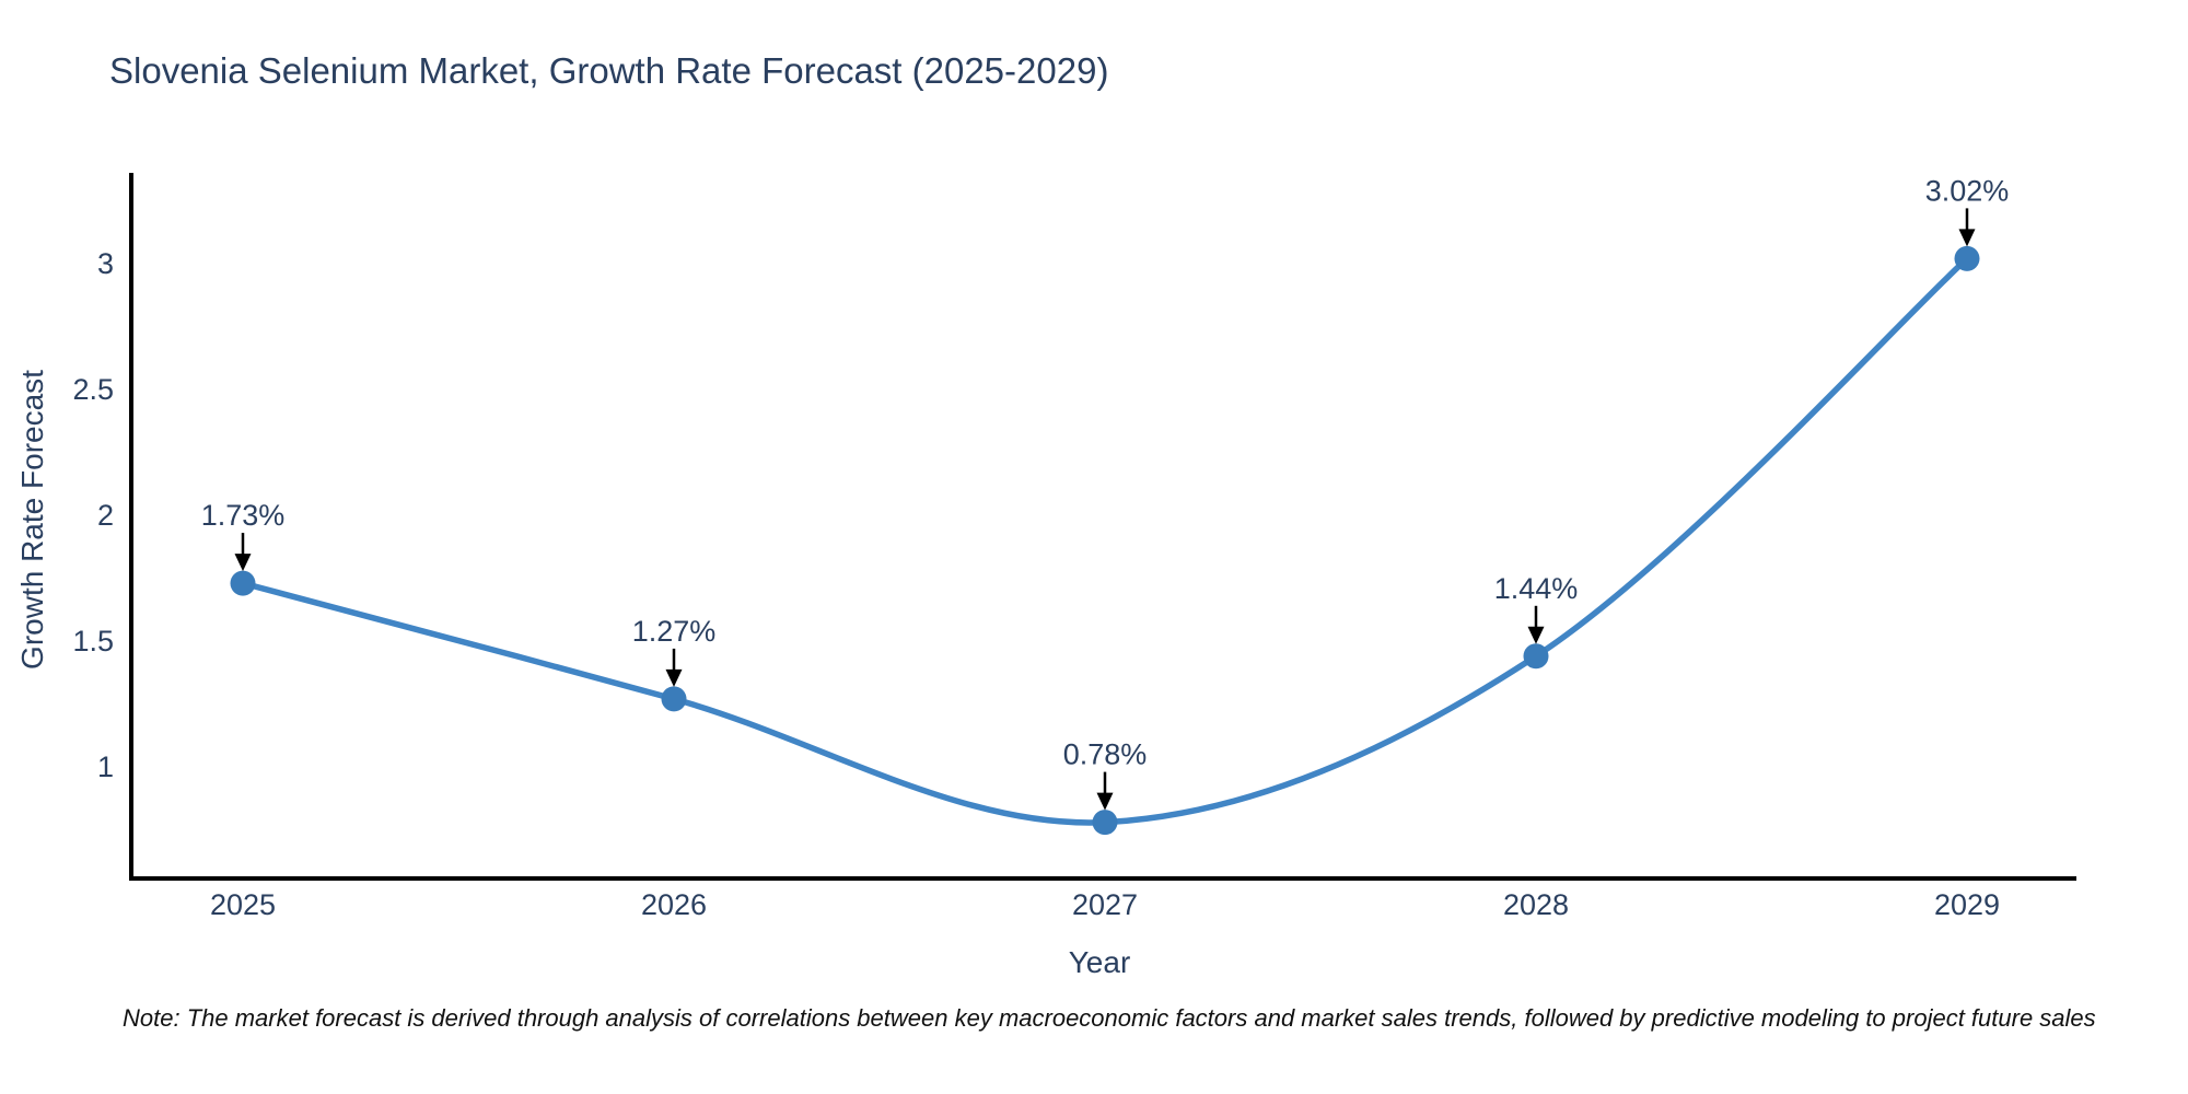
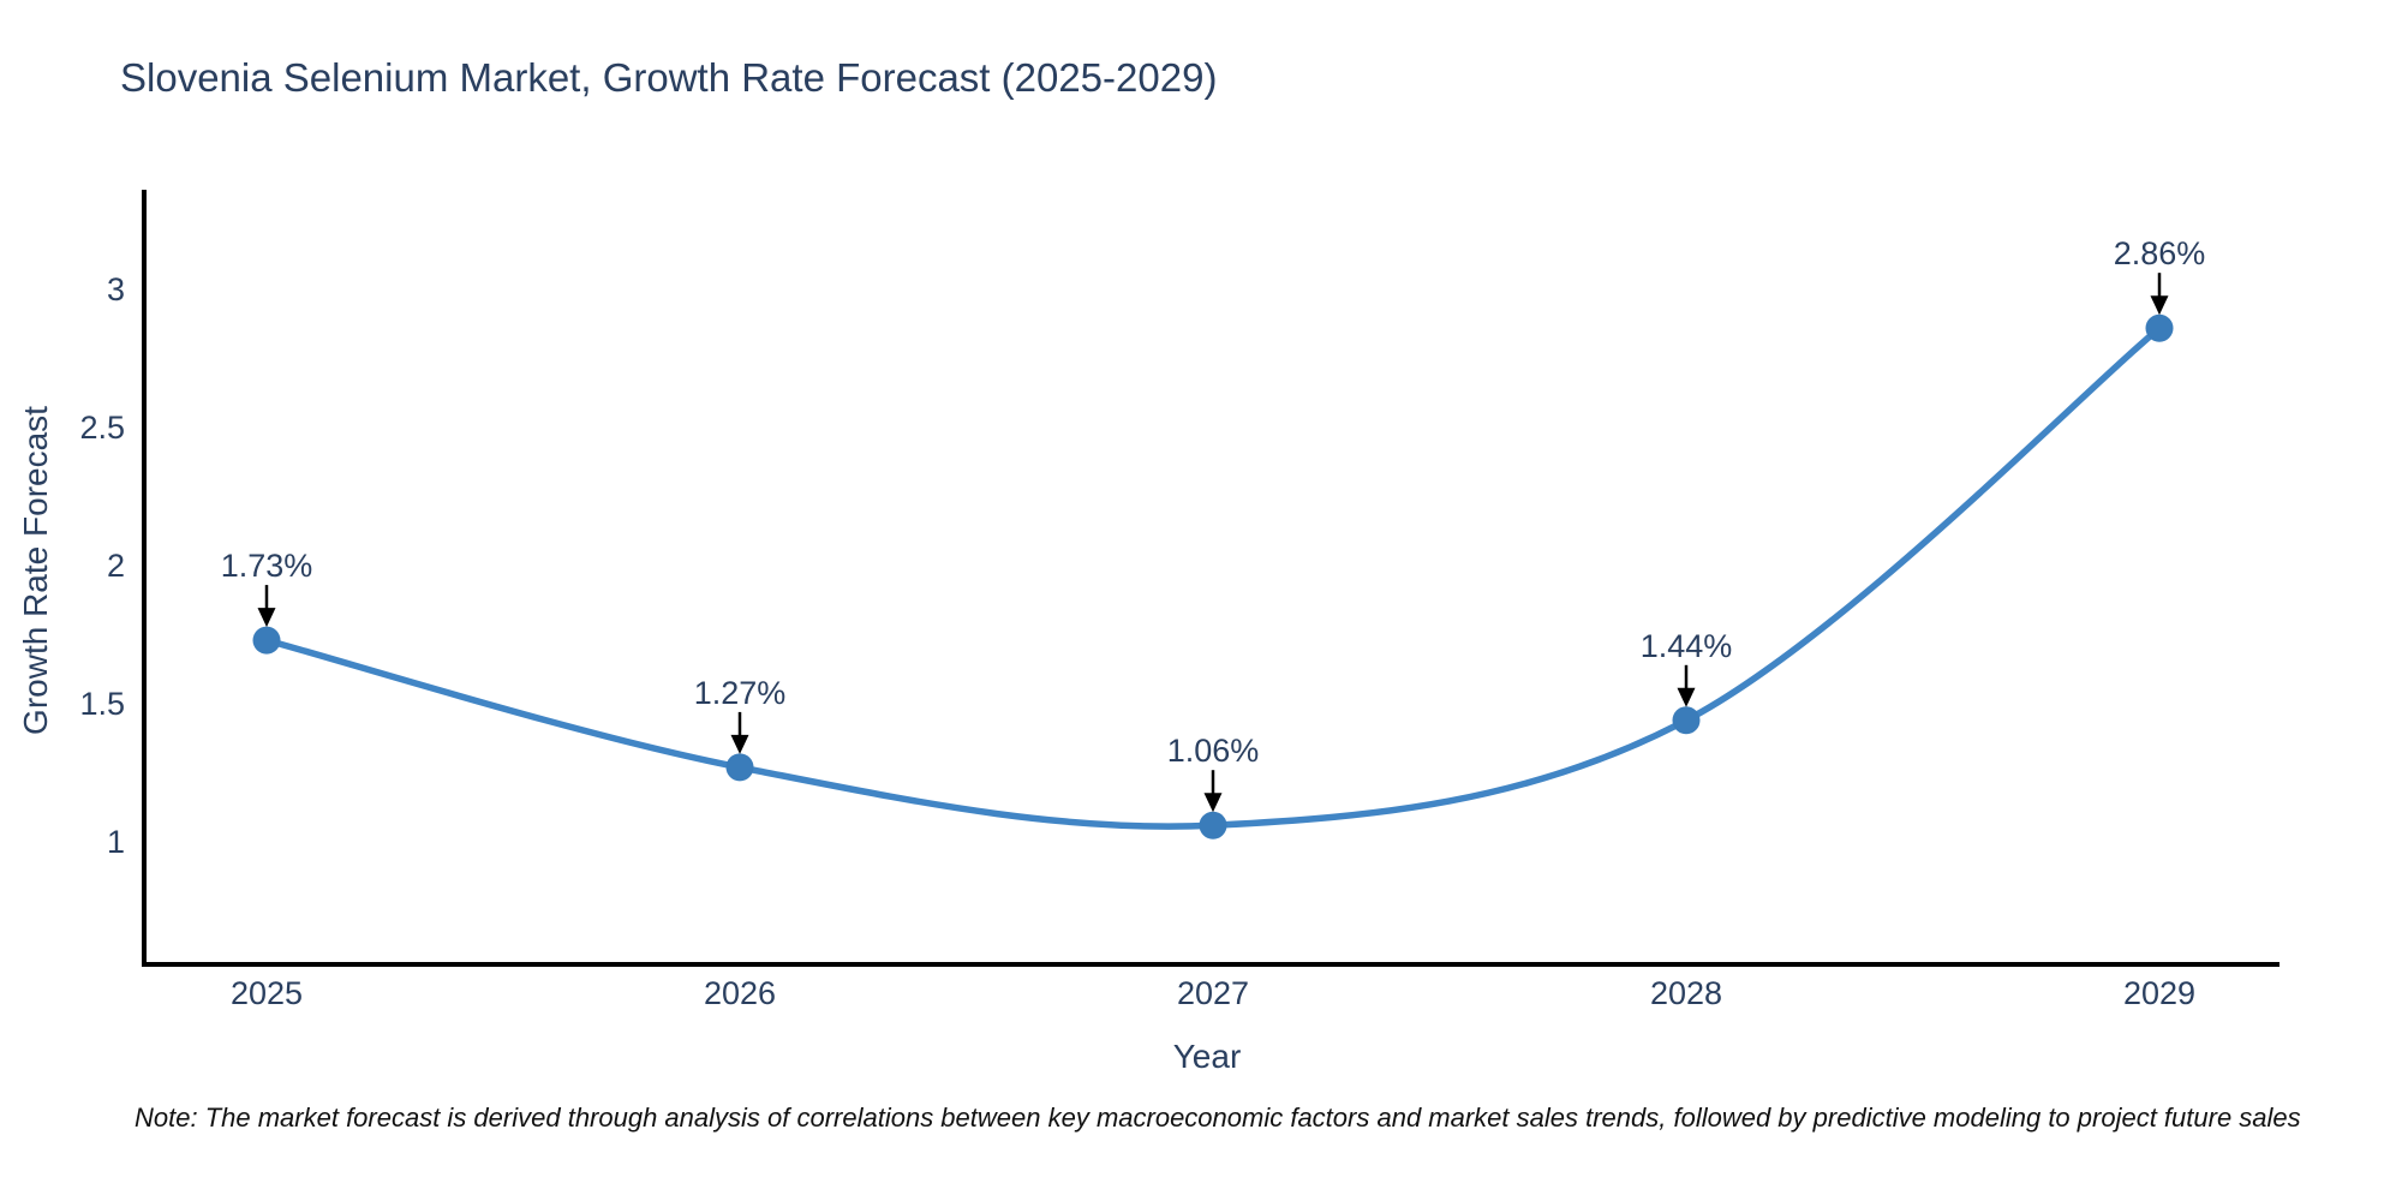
2027: 0.78% -> 1.06%
2029: 3.02% -> 2.86%
